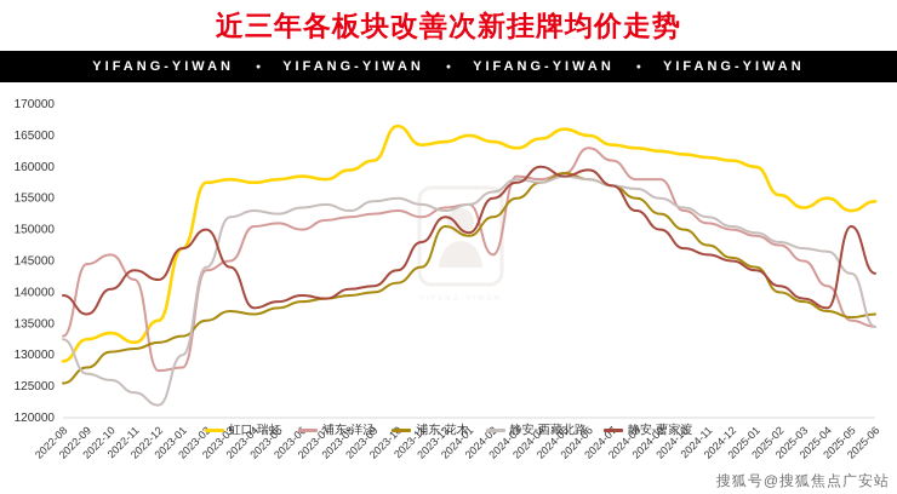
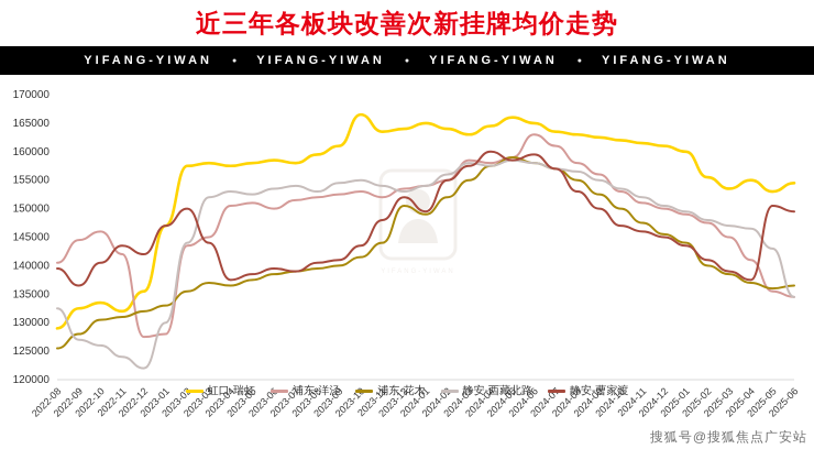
浦东-洋泾/2022-08: 133000 -> 140000
浦东-洋泾/2024-02: 146000 -> 155000
浦东-洋泾/2024-09: 158000 -> 156000
静安-曹家渡/2025-06: 143000 -> 150000
